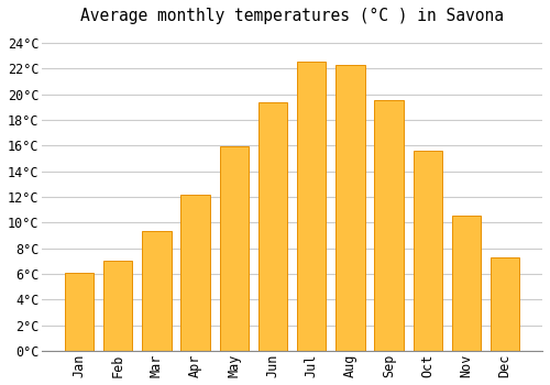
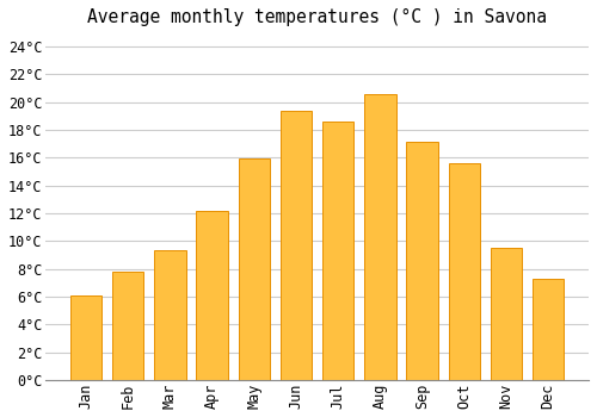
Feb: 7.0°C -> 7.8°C
Jul: 22.5°C -> 18.6°C
Aug: 22.3°C -> 20.6°C
Sep: 19.5°C -> 17.1°C
Nov: 10.5°C -> 9.5°C
